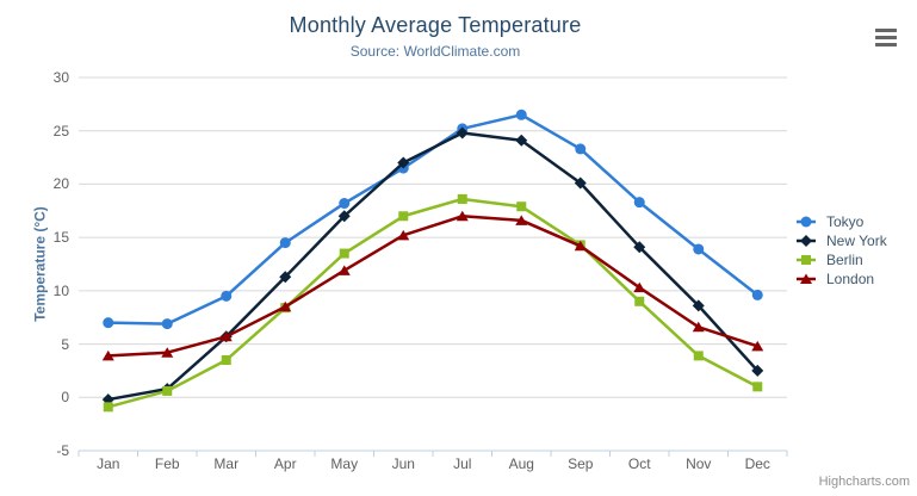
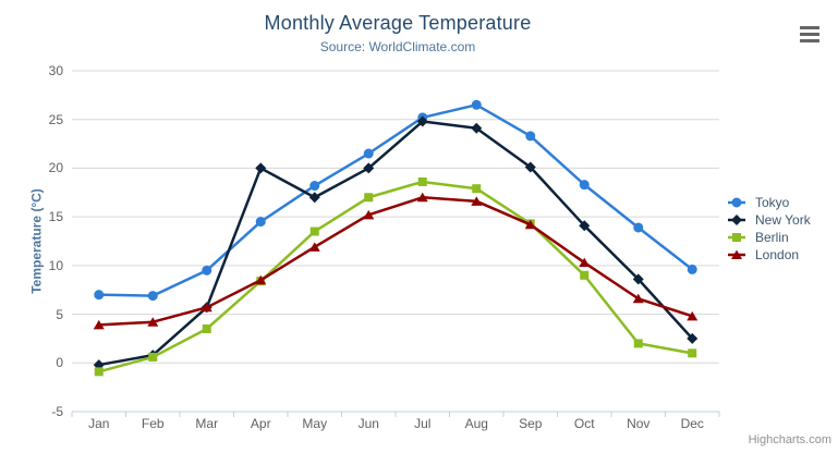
New York/Apr: 11 -> 20
New York/Jun: 22 -> 20
Berlin/Nov: 4 -> 2
